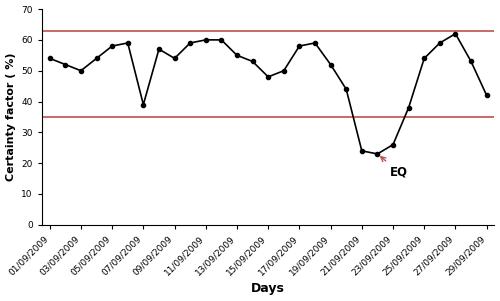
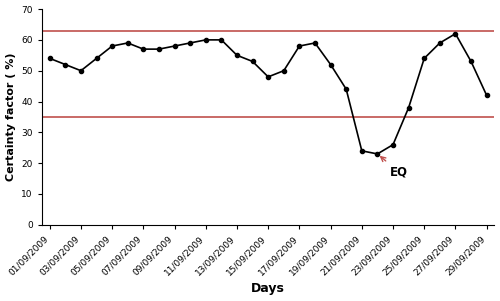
07/09/2009: 39 -> 57
09/09/2009: 54 -> 58
